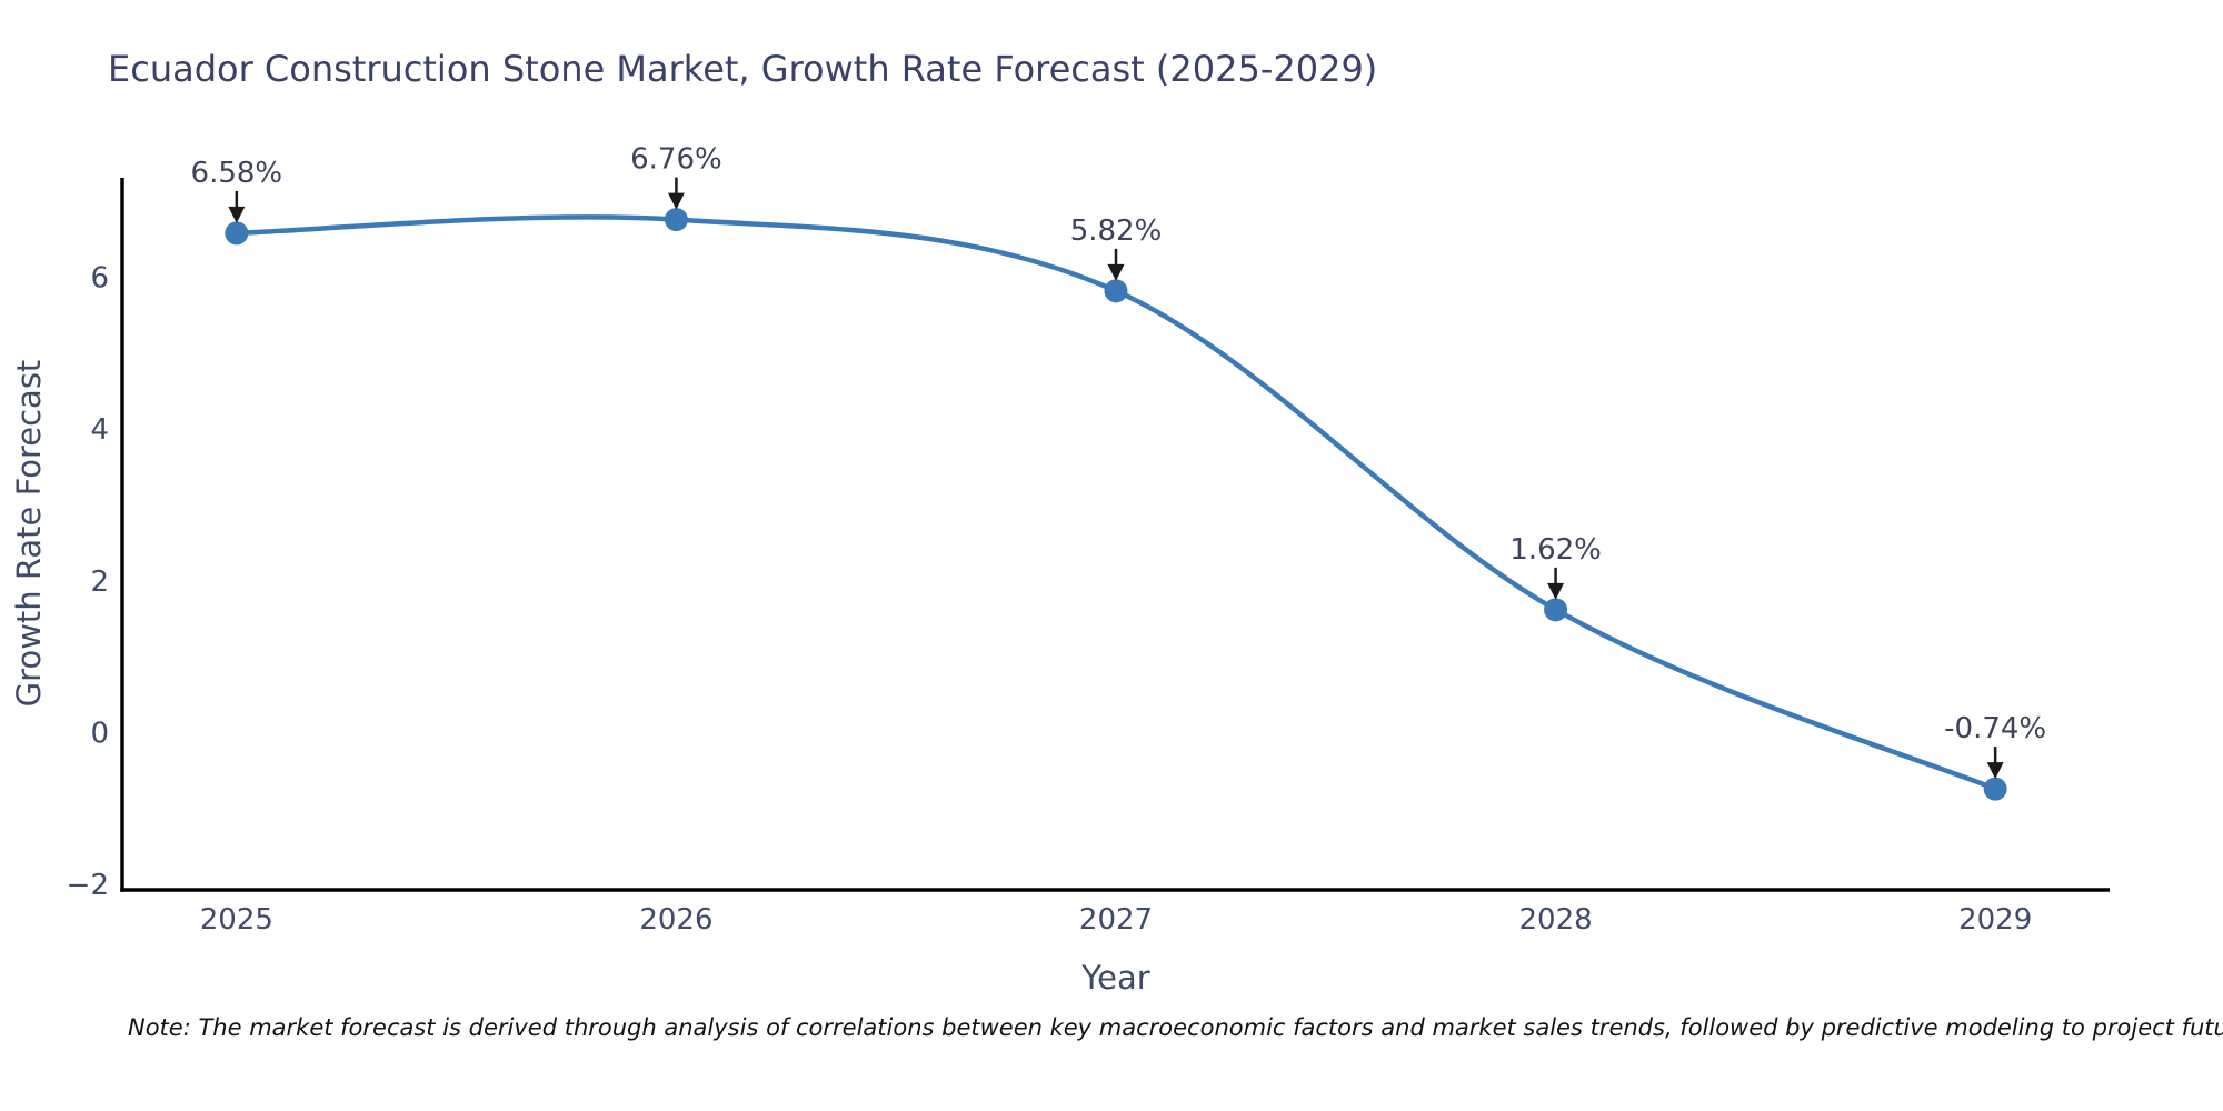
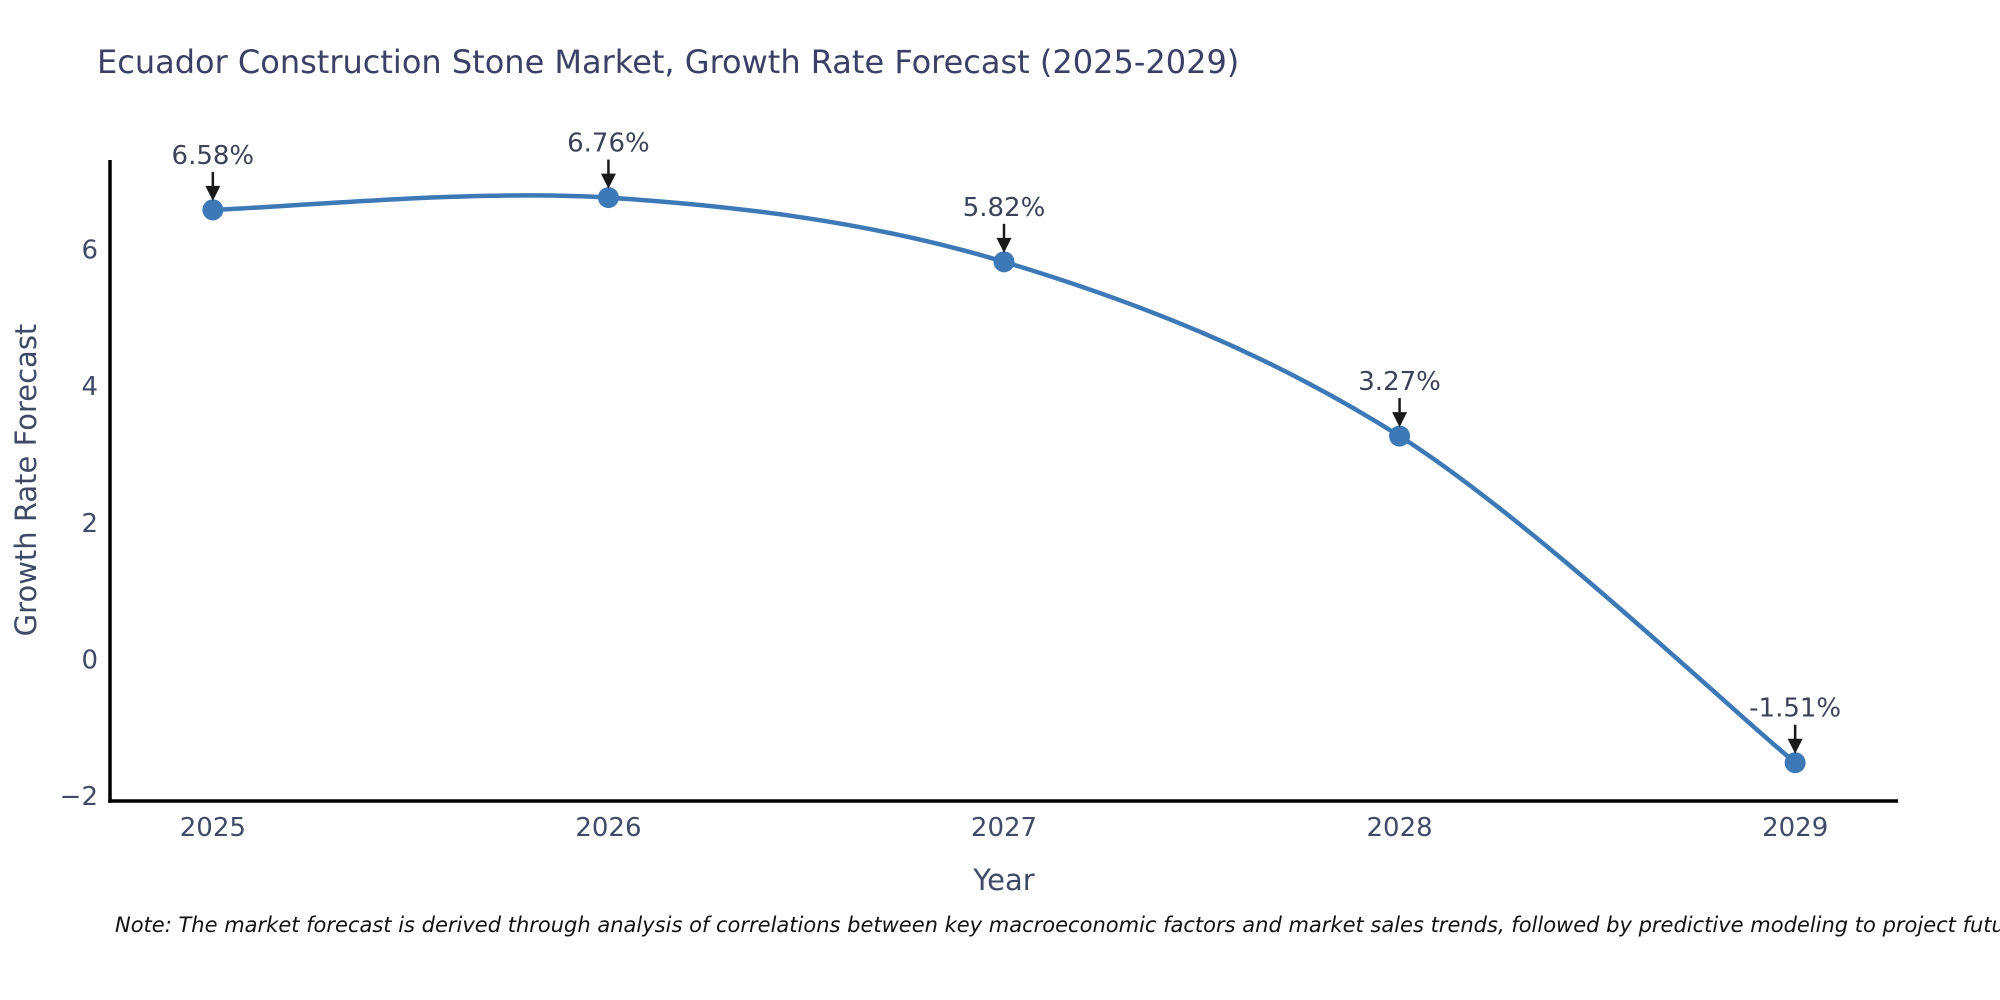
2028: 1.62% -> 3.27%
2029: -0.74% -> -1.51%
